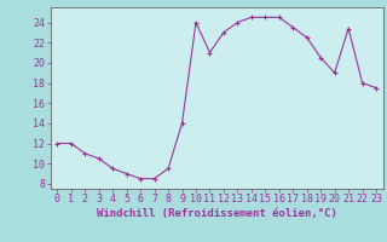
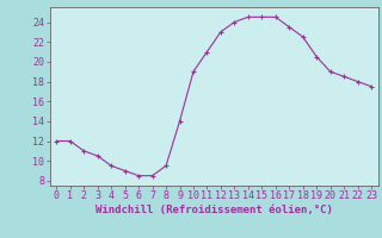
10: 24.0 -> 19.0
21: 23.4 -> 18.5
